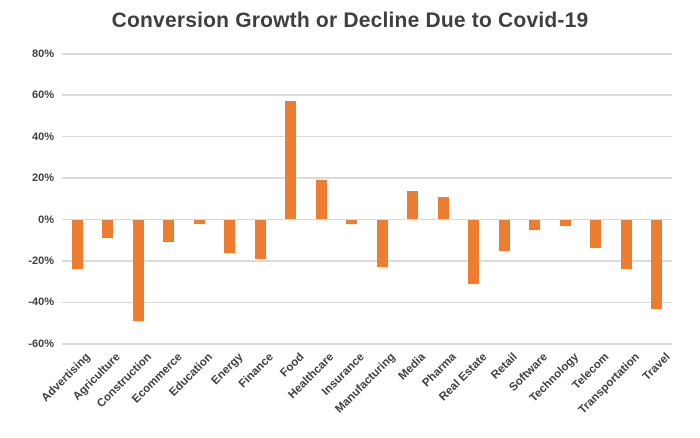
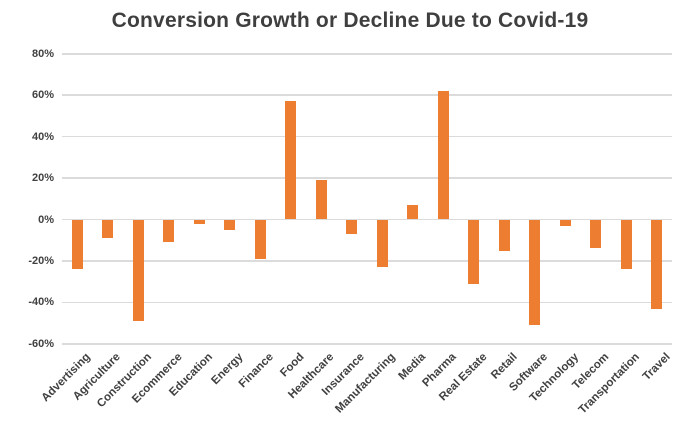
Energy: -16% -> -5%
Insurance: -2% -> -7%
Media: 14% -> 7%
Pharma: 11% -> 62%
Software: -5% -> -51%
